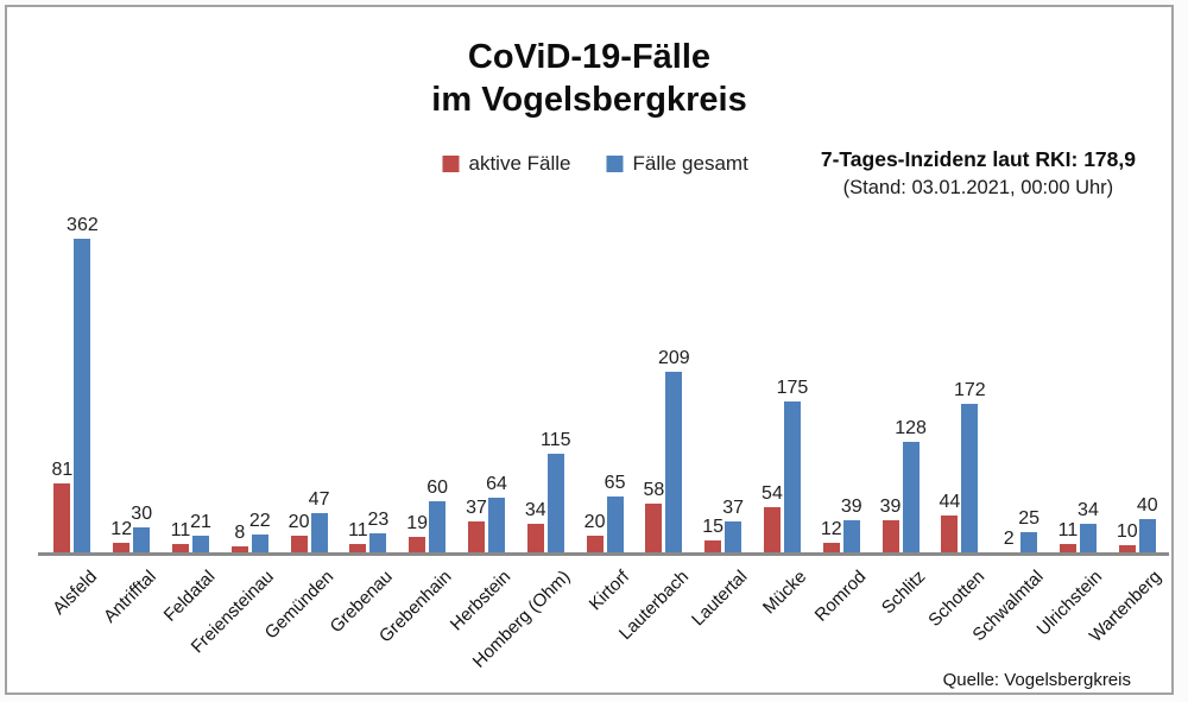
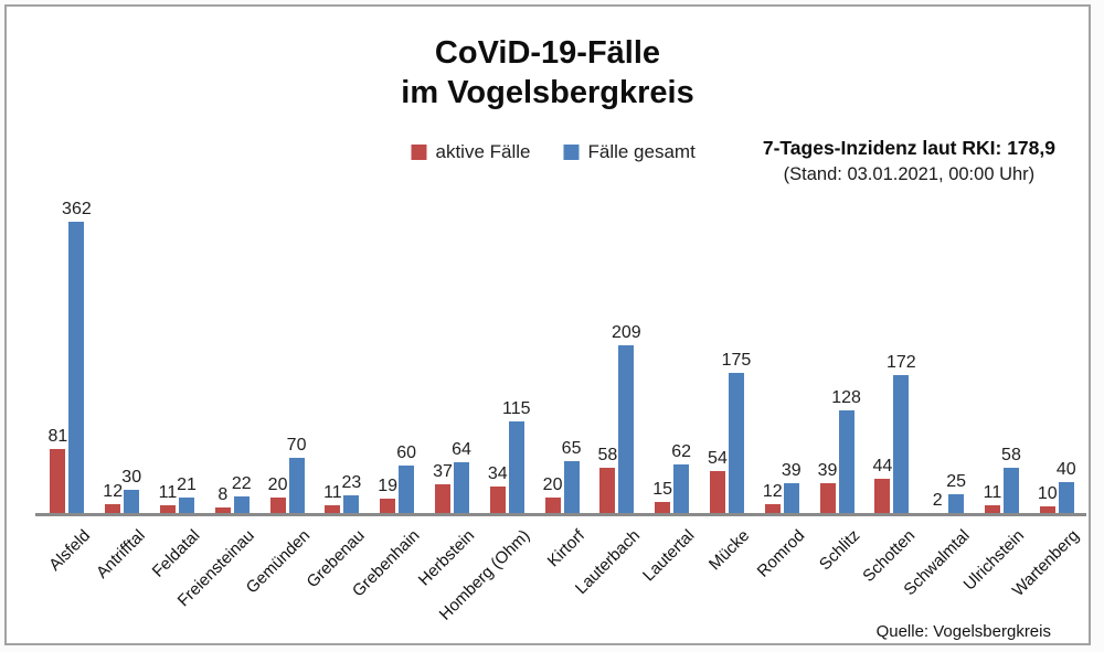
Fälle gesamt/Gemünden: 47 -> 70
Fälle gesamt/Lautertal: 37 -> 62
Fälle gesamt/Ulrichstein: 34 -> 58
